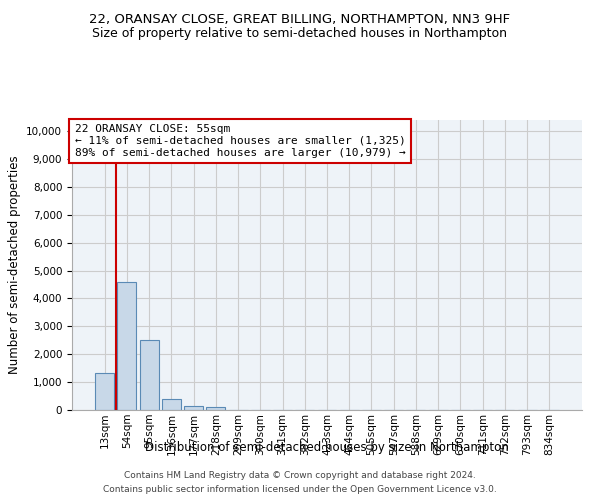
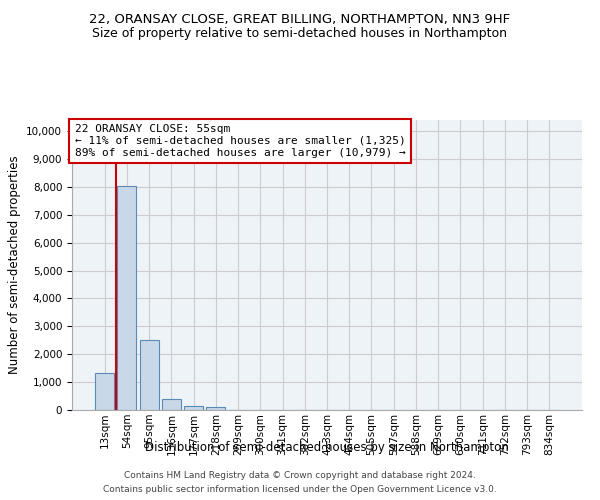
54sqm: 4,600 -> 8,050
